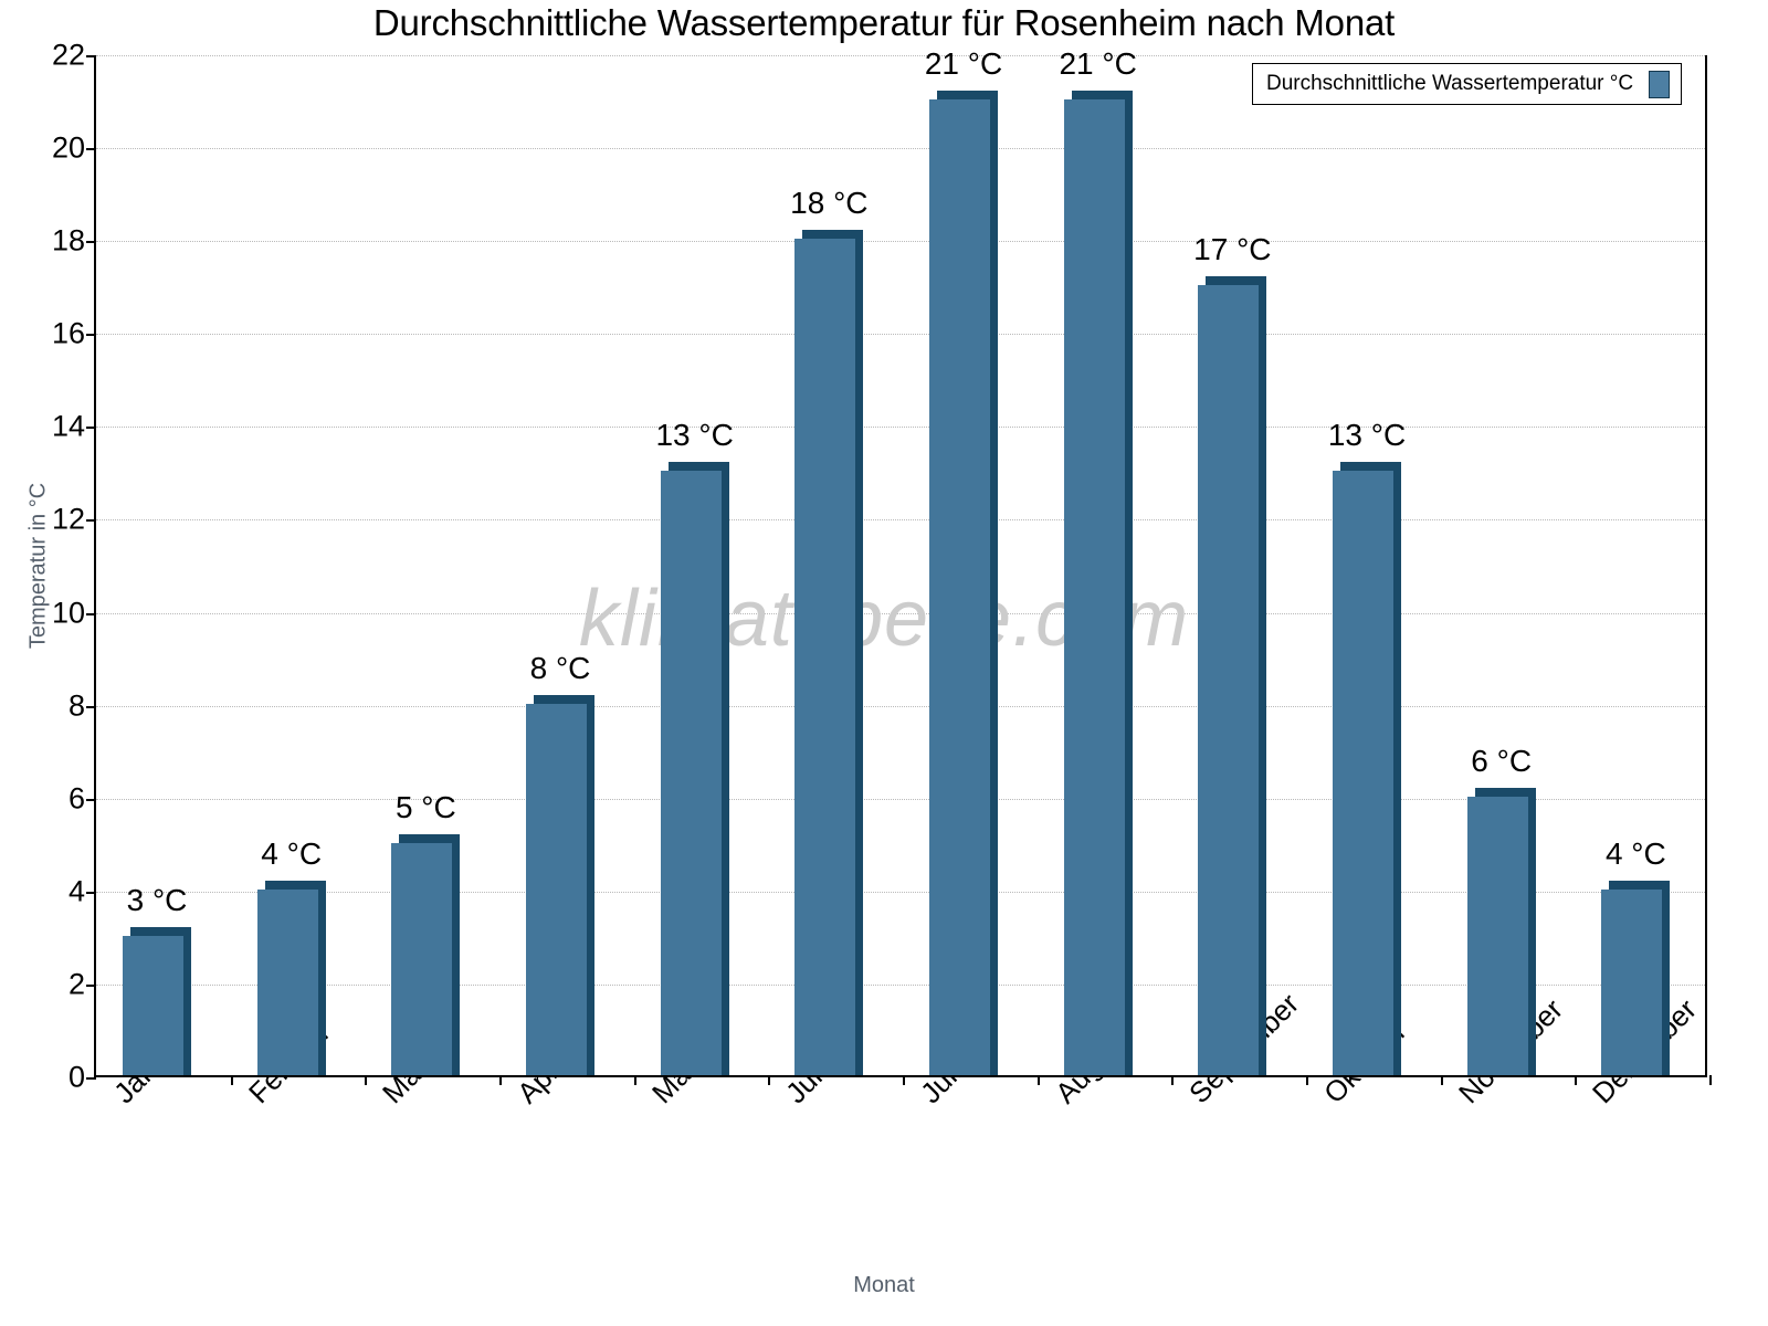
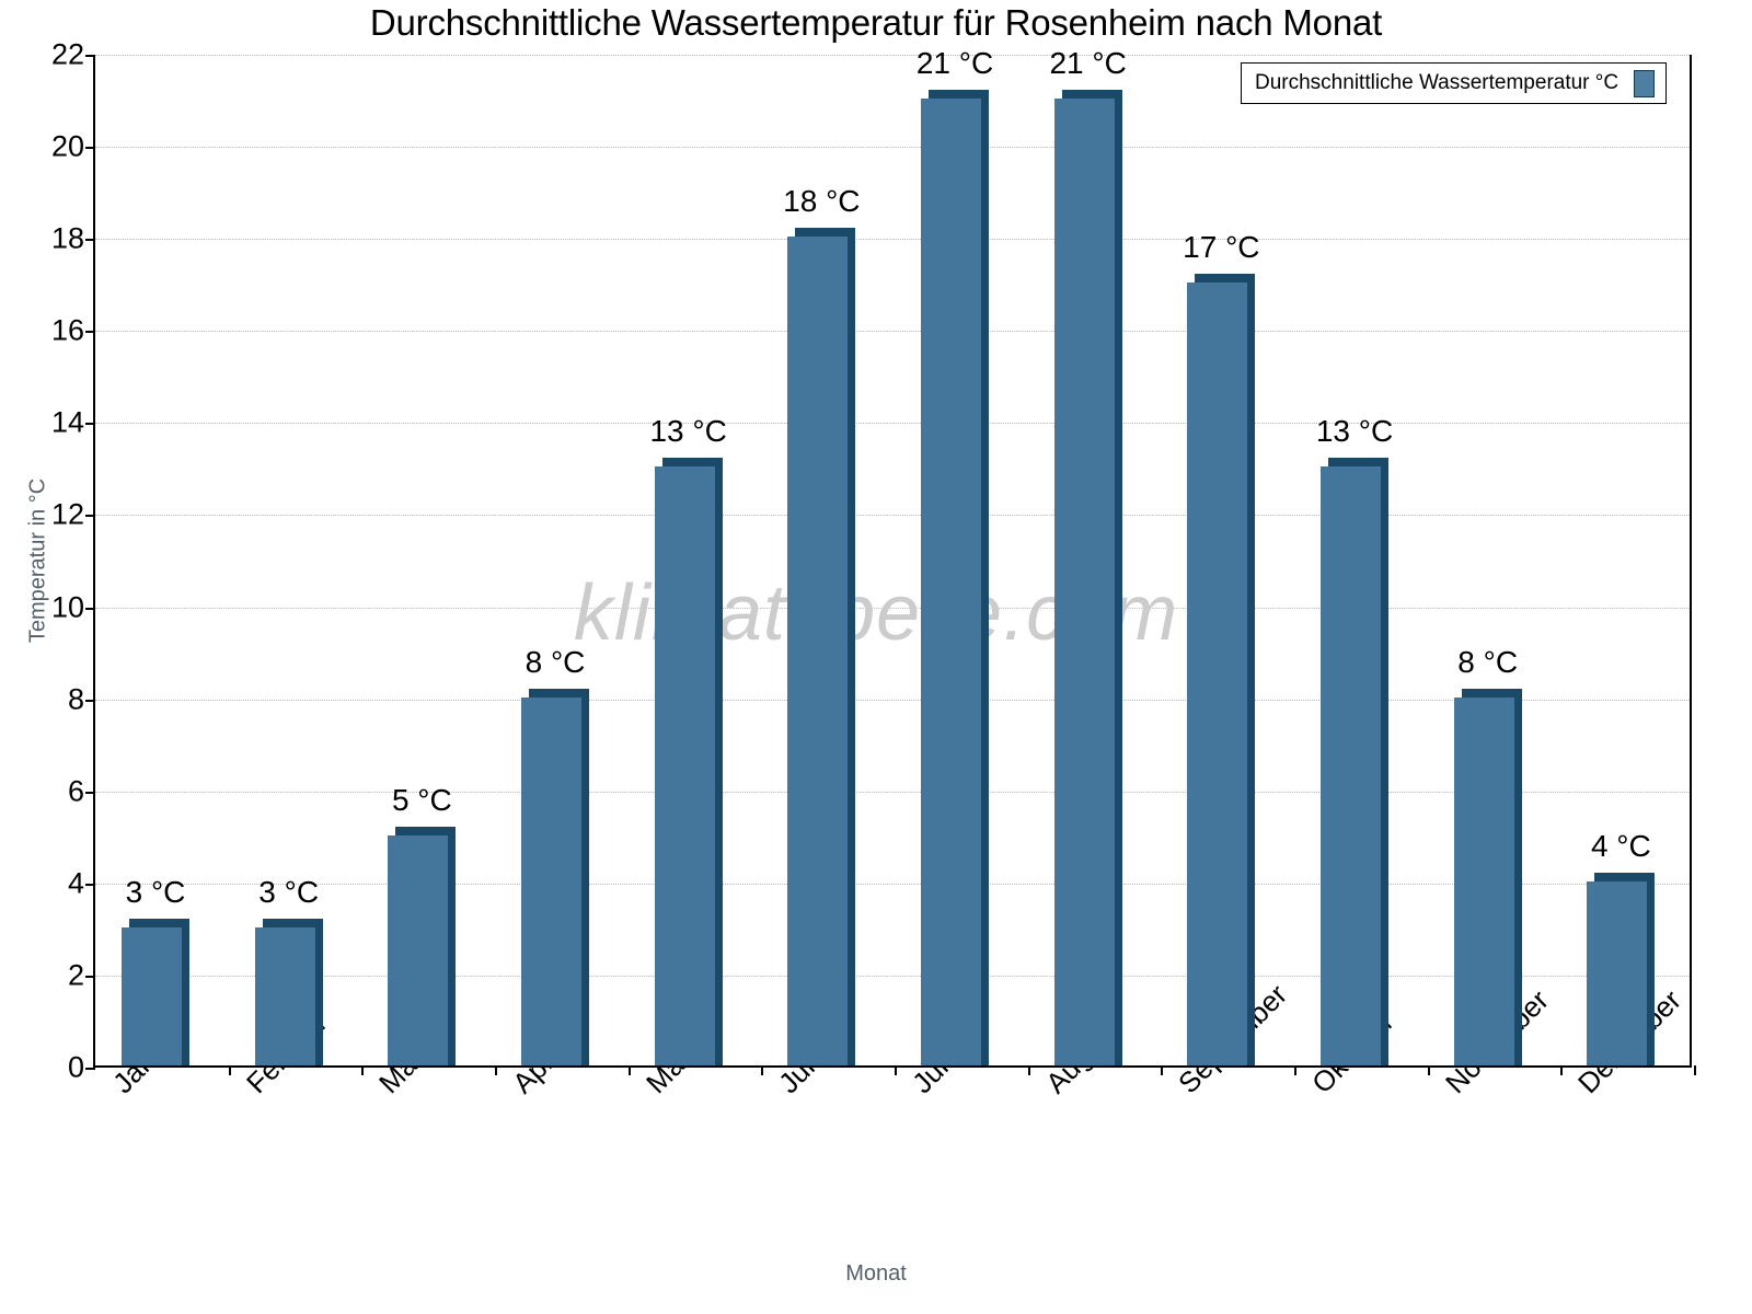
Februar: 4 -> 3
November: 6 -> 8
